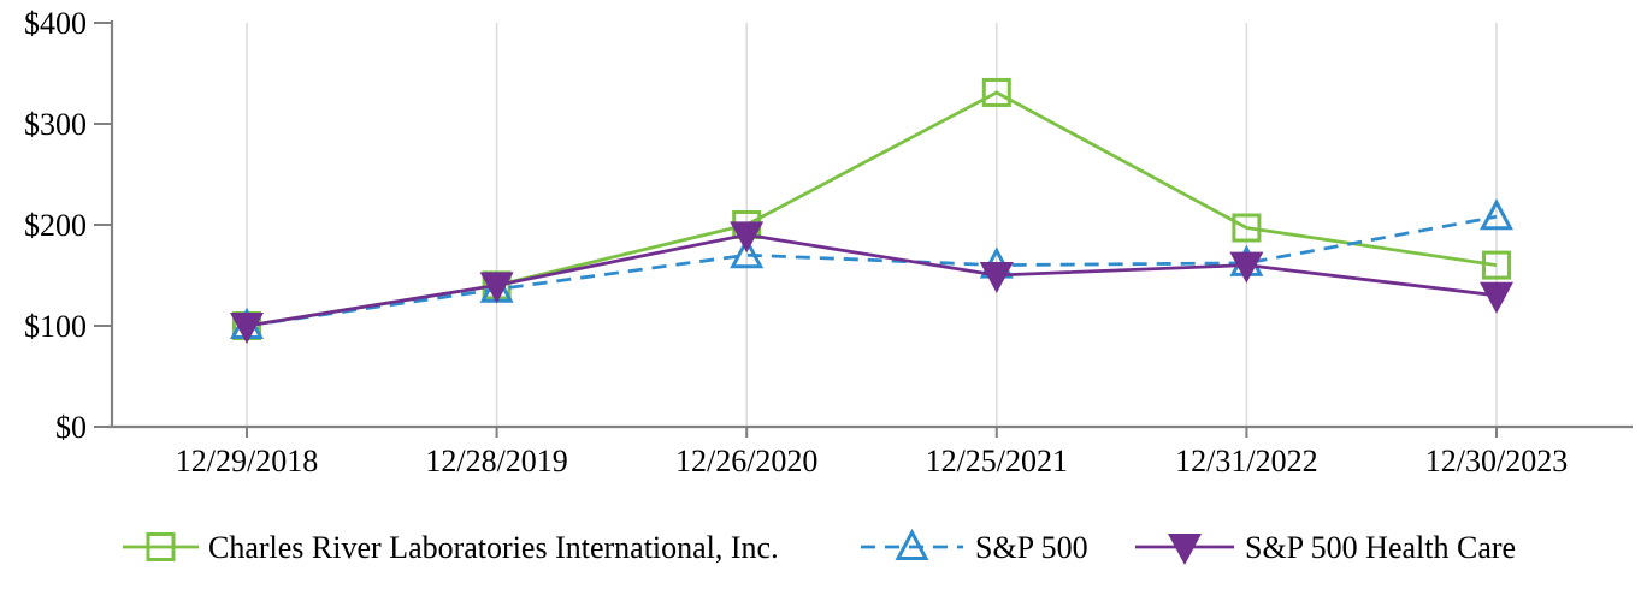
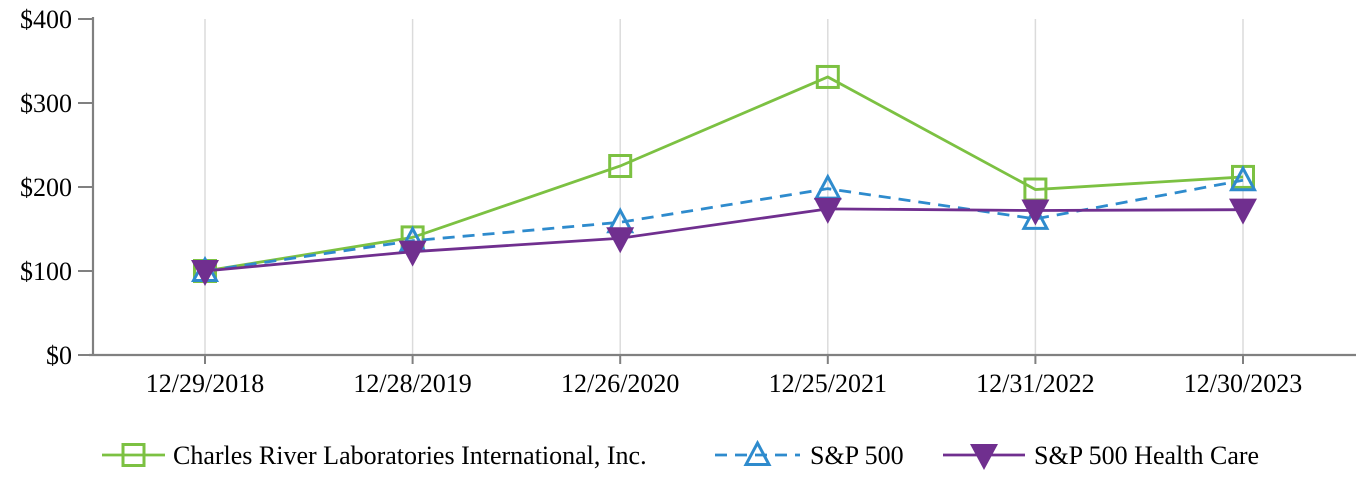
S&P 500 Health Care/12/28/2019: $140 -> $120
Charles River Laboratories International, Inc./12/26/2020: $200 -> $220
S&P 500/12/26/2020: $170 -> $160
S&P 500 Health Care/12/26/2020: $190 -> $140
S&P 500/12/25/2021: $160 -> $200
S&P 500 Health Care/12/25/2021: $150 -> $170
S&P 500 Health Care/12/31/2022: $160 -> $170
Charles River Laboratories International, Inc./12/30/2023: $160 -> $210
S&P 500 Health Care/12/30/2023: $130 -> $170
